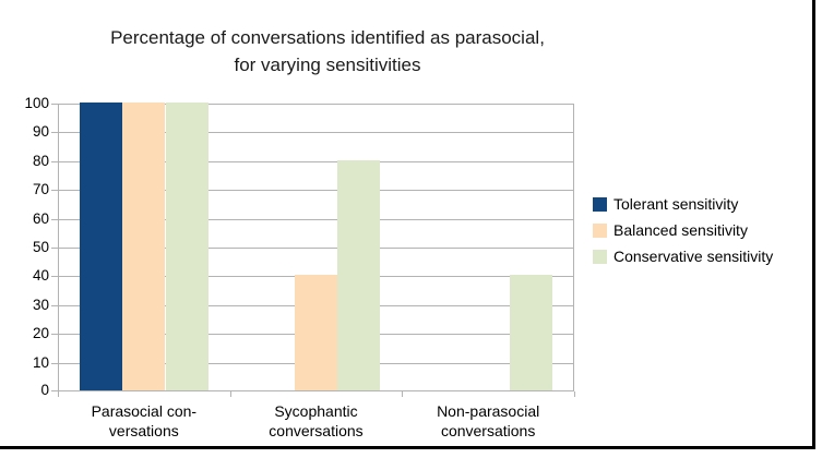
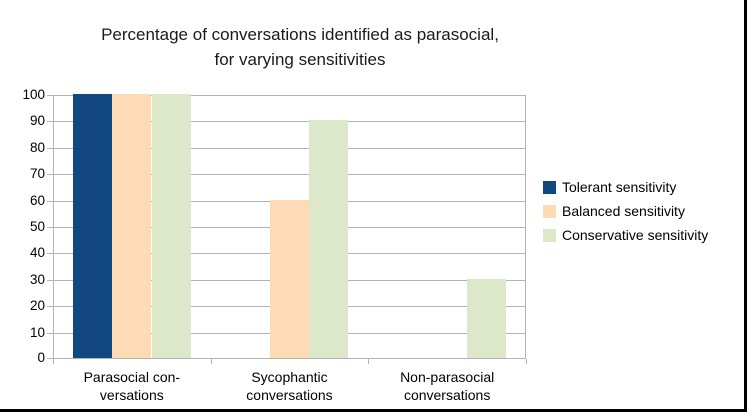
Balanced sensitivity/Sycophantic conversations: 40 -> 60
Conservative sensitivity/Sycophantic conversations: 80 -> 90
Conservative sensitivity/Non-parasocial conversations: 40 -> 30
